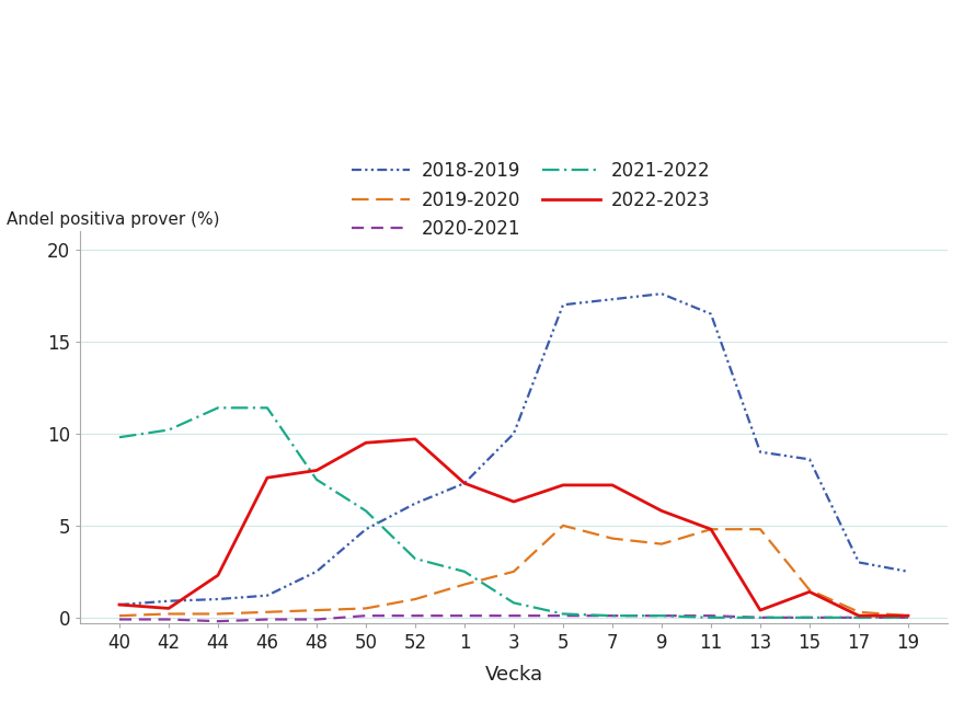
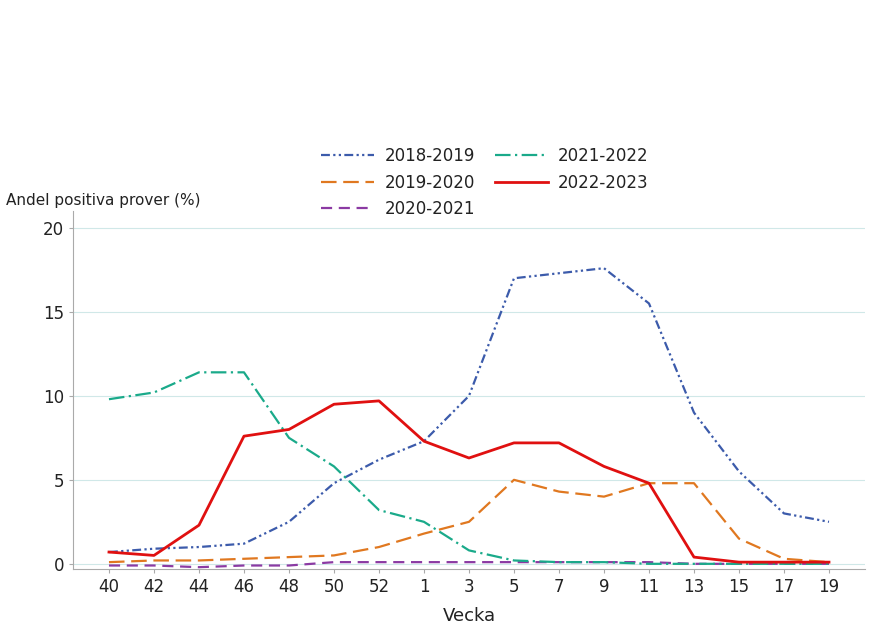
2018-2019/11: 16.5 -> 15.5
2018-2019/15: 8.6 -> 5.5
2022-2023/15: 1.4 -> 0.1
